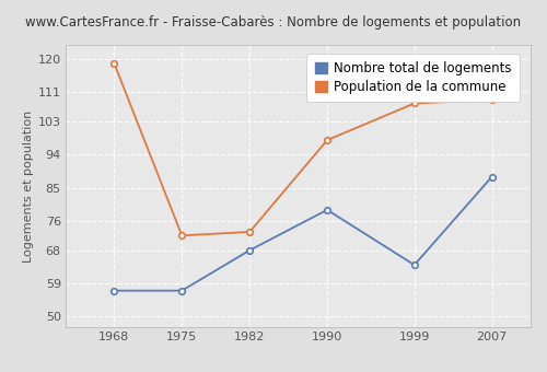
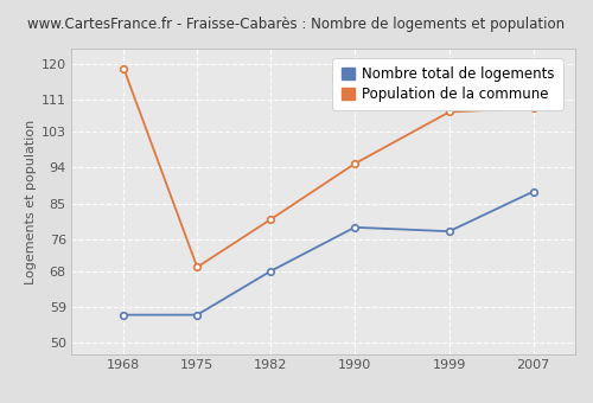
Population de la commune/1975: 72 -> 69
Population de la commune/1982: 73 -> 81
Population de la commune/1990: 98 -> 95
Nombre total de logements/1999: 64 -> 78
